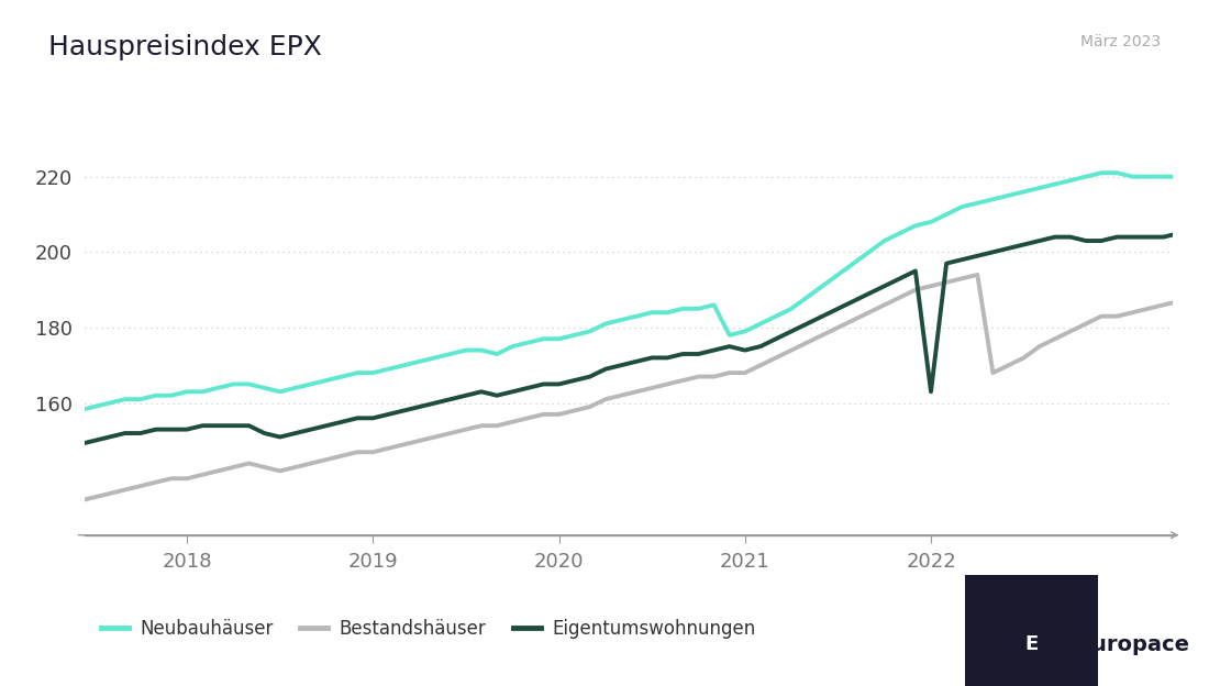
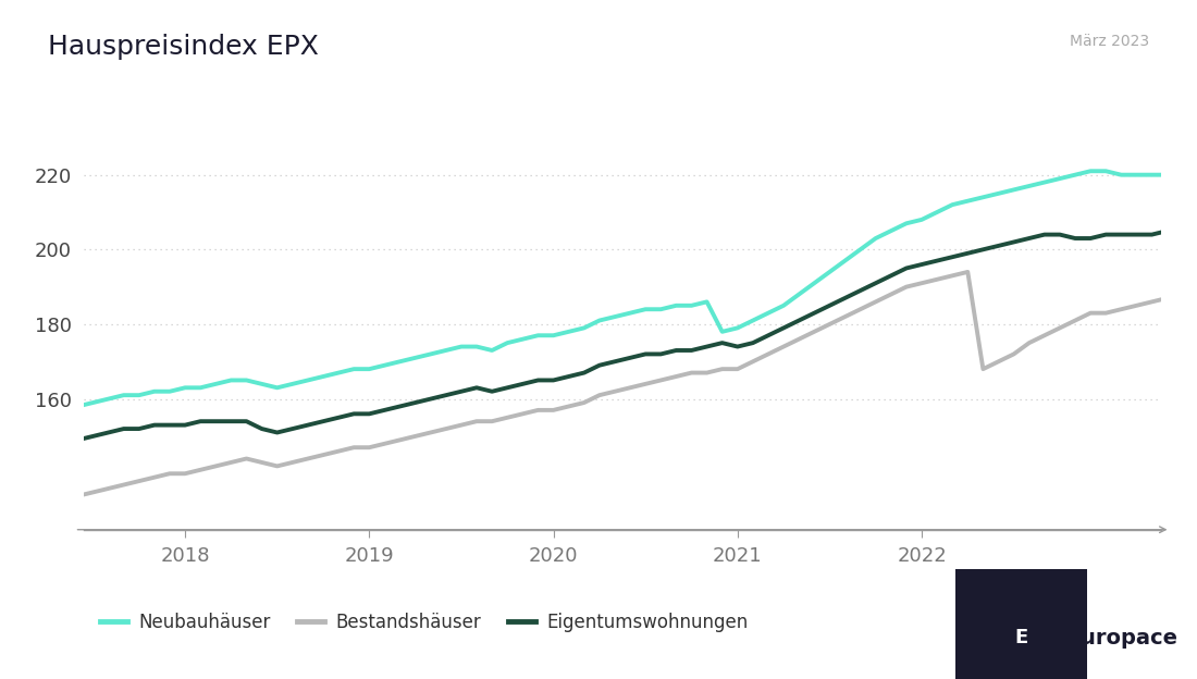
Eigentumswohnungen/2022: 163 -> 196
